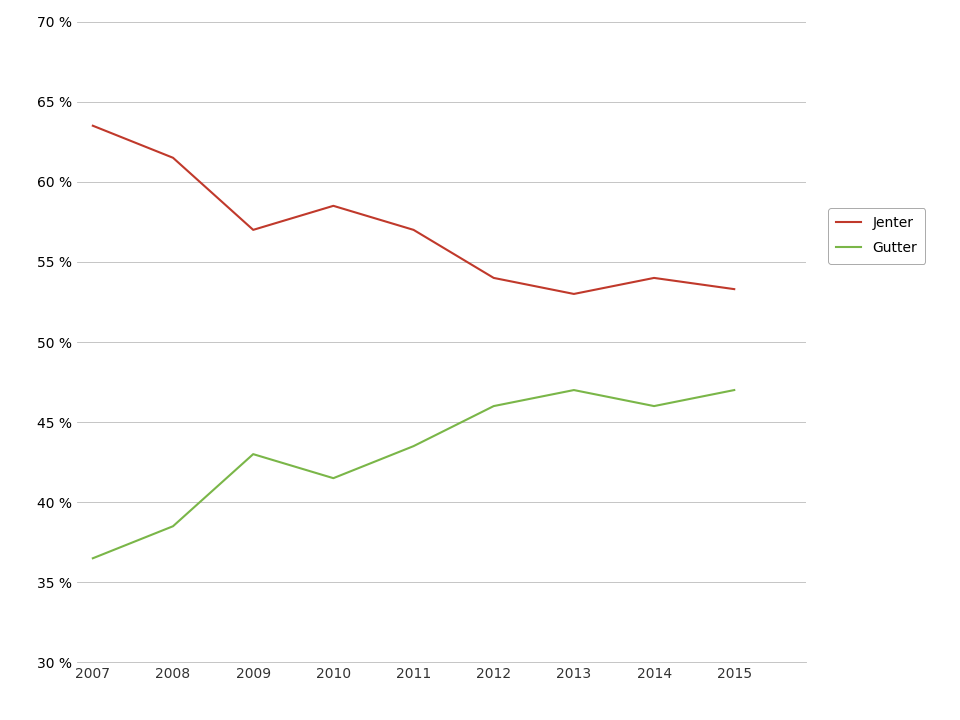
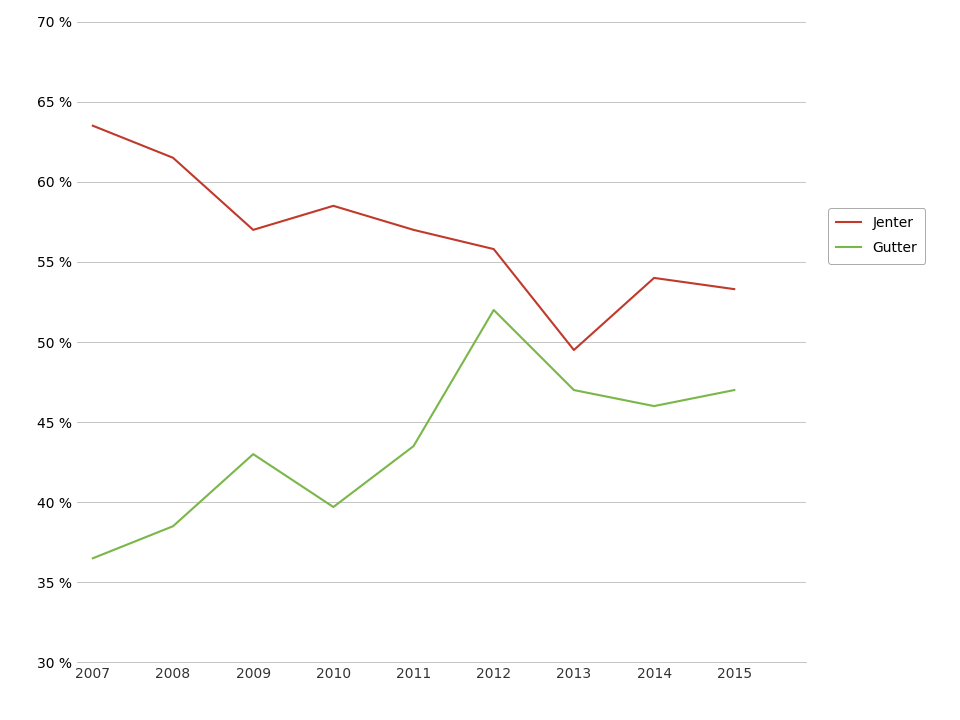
Gutter/2010: 41.5 % -> 39.7 %
Jenter/2012: 54.0 % -> 55.8 %
Gutter/2012: 46.0 % -> 52.0 %
Jenter/2013: 53.0 % -> 49.5 %
